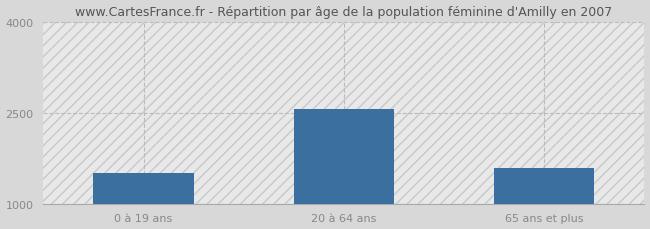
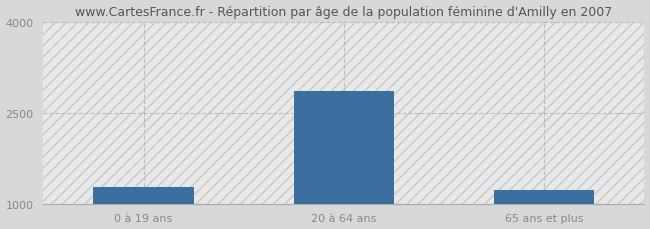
0 à 19 ans: 1500 -> 1270
20 à 64 ans: 2560 -> 2850
65 ans et plus: 1580 -> 1220
